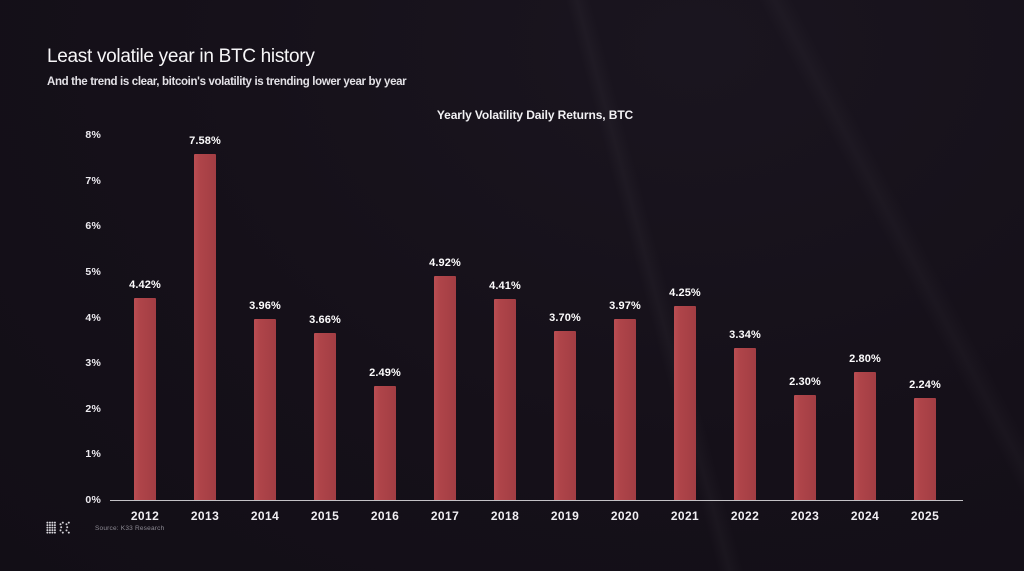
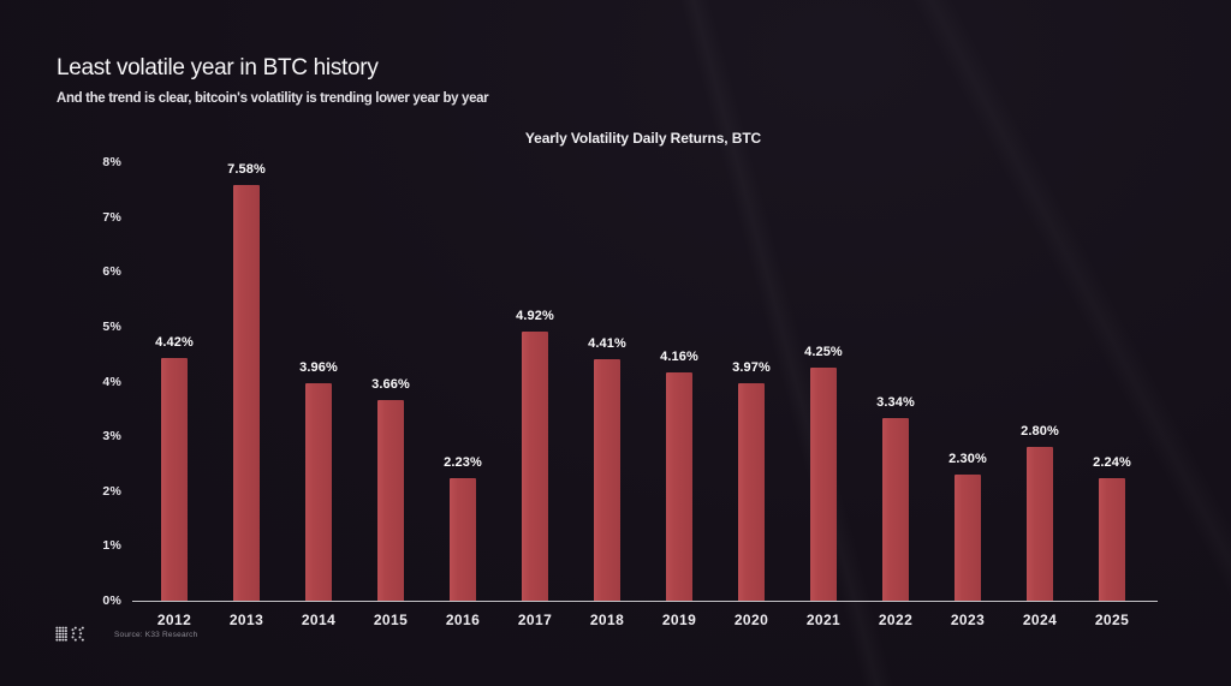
2016: 2.49% -> 2.23%
2019: 3.70% -> 4.16%
